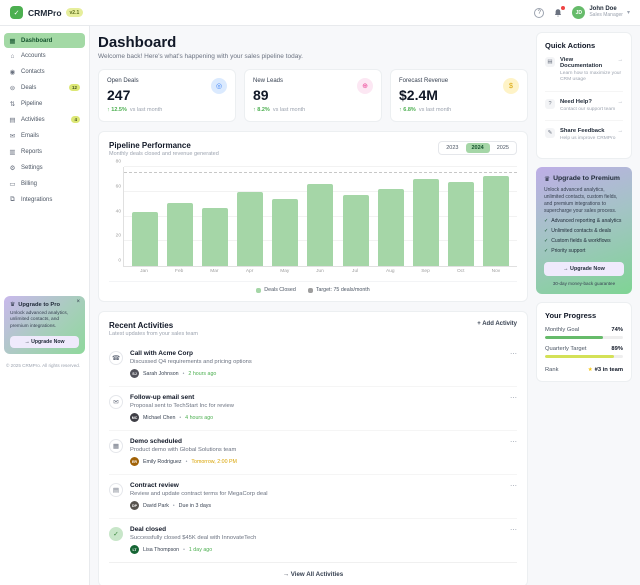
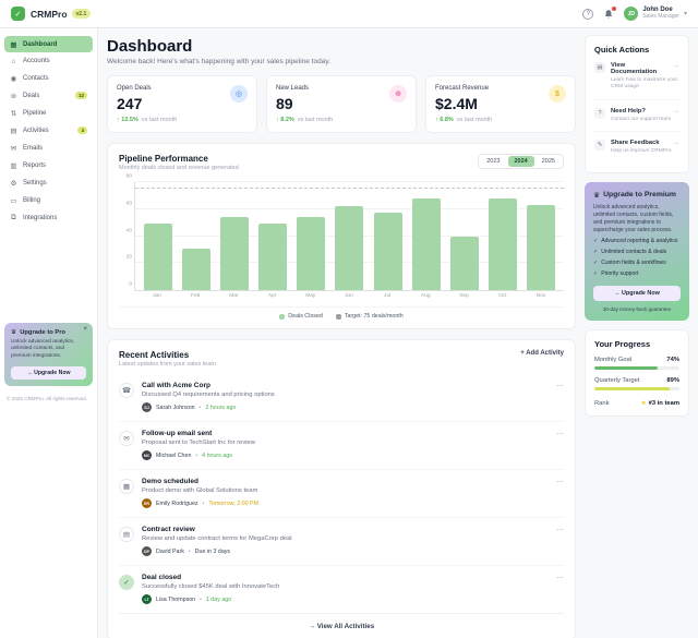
Jan: 44 -> 49
Feb: 51 -> 31
Mar: 47 -> 54
Apr: 60 -> 49
Jun: 66 -> 62
Aug: 62 -> 68
Sep: 70 -> 40
Nov: 73 -> 63
